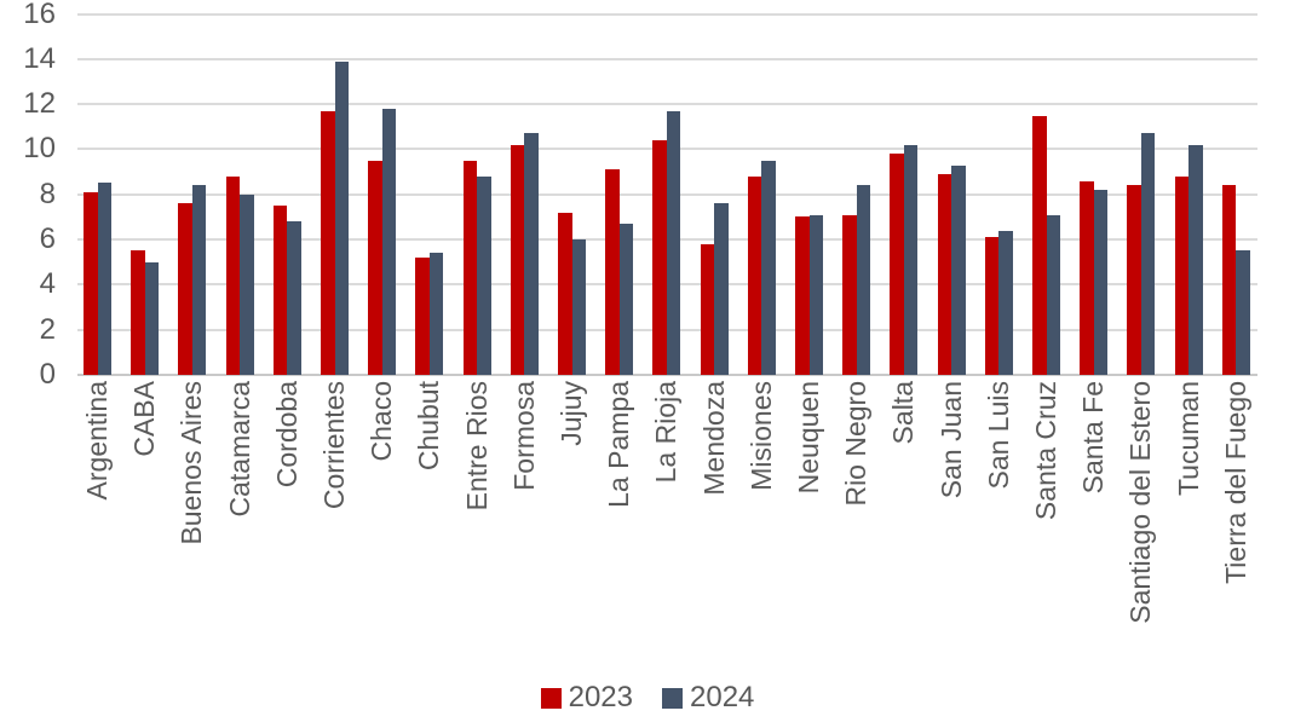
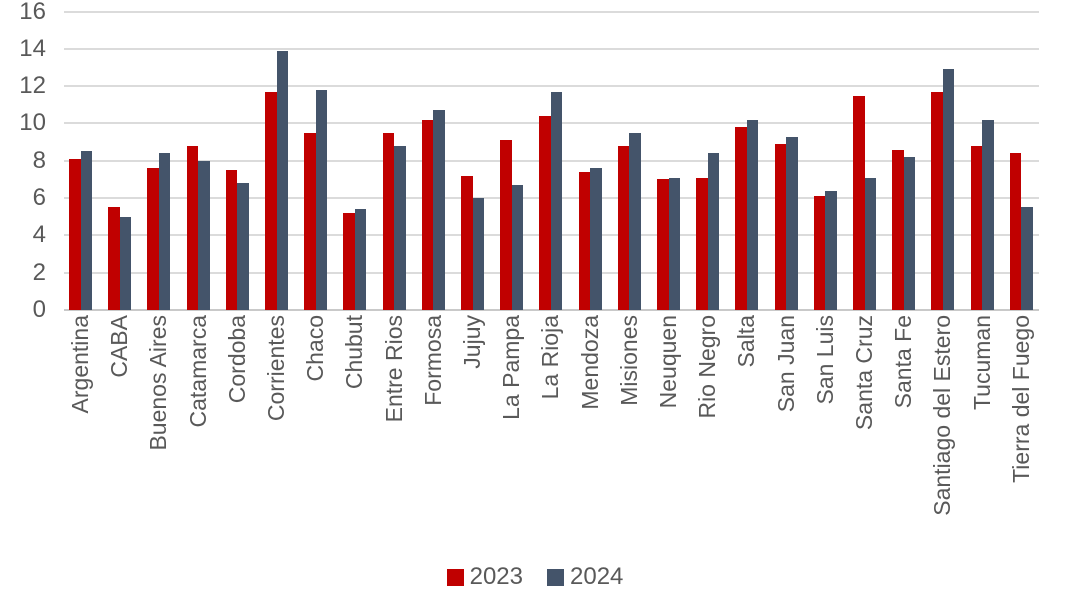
2023/Mendoza: 5.8 -> 7.4
2023/Santiago del Estero: 8.4 -> 11.7
2024/Santiago del Estero: 10.7 -> 12.9
